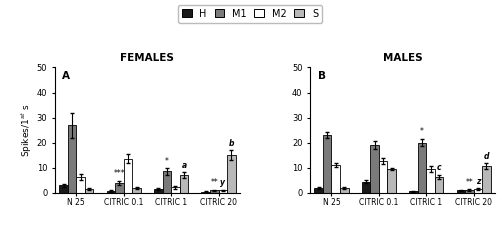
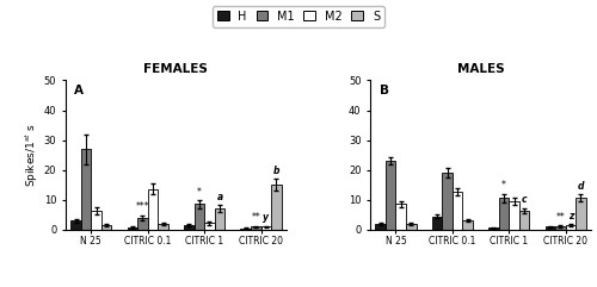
MALES/M2/N 25: 11.0 -> 8.5
MALES/S/CITRIC 0.1: 9.5 -> 3.0
MALES/M1/CITRIC 1: 20.0 -> 10.5
